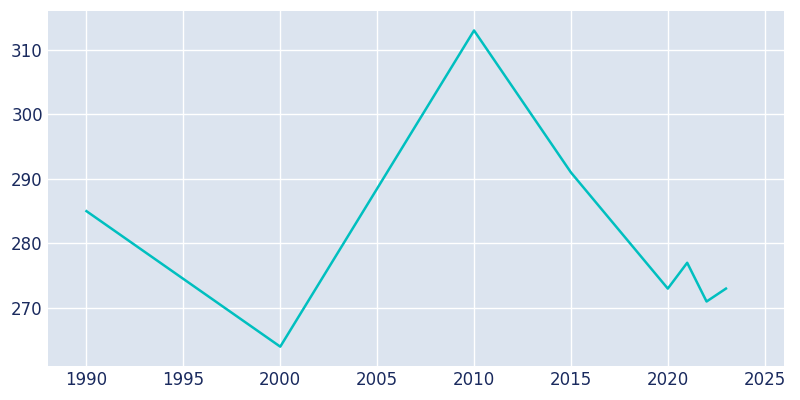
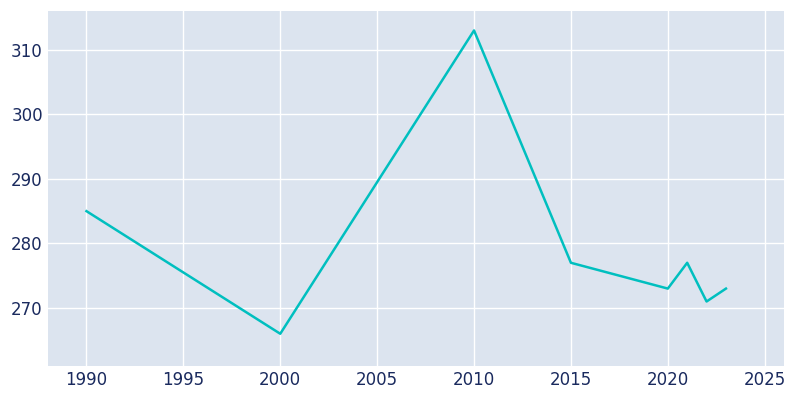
2000: 264 -> 266
2015: 291 -> 277
